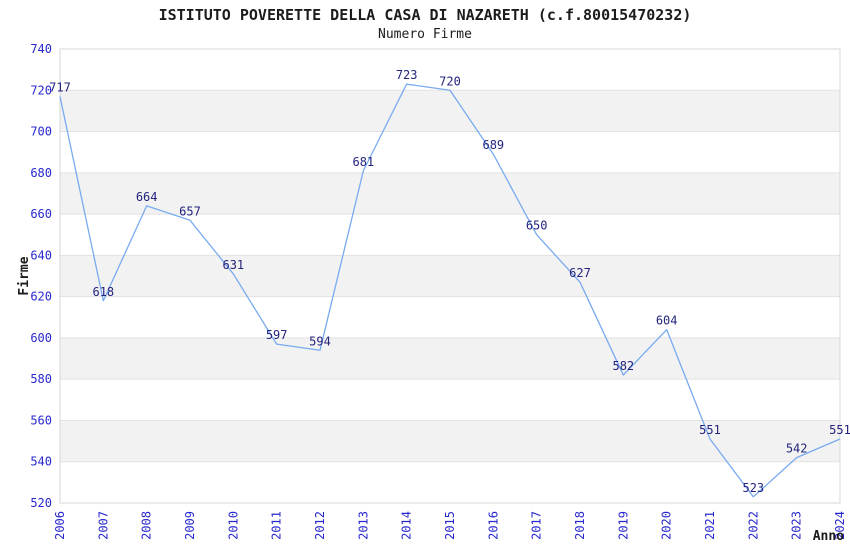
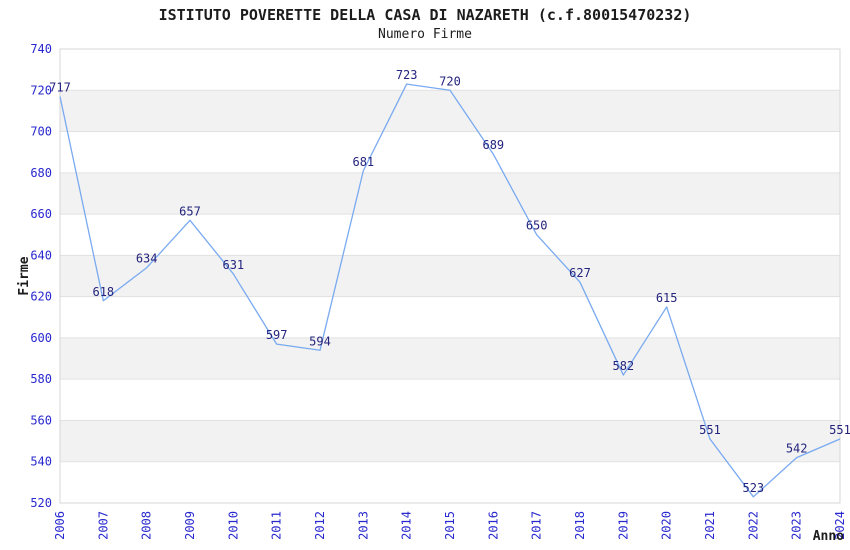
2008: 664 -> 634
2020: 604 -> 615
